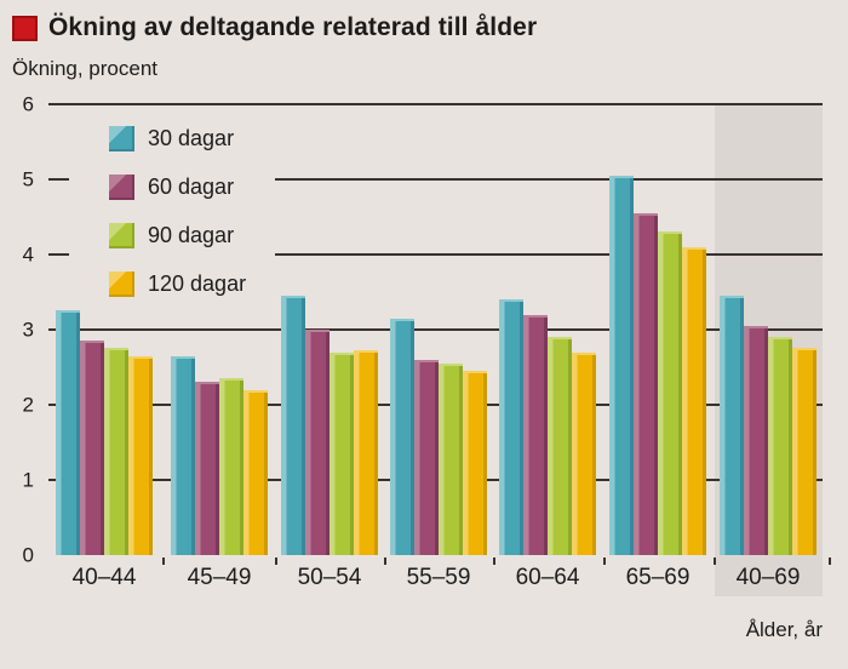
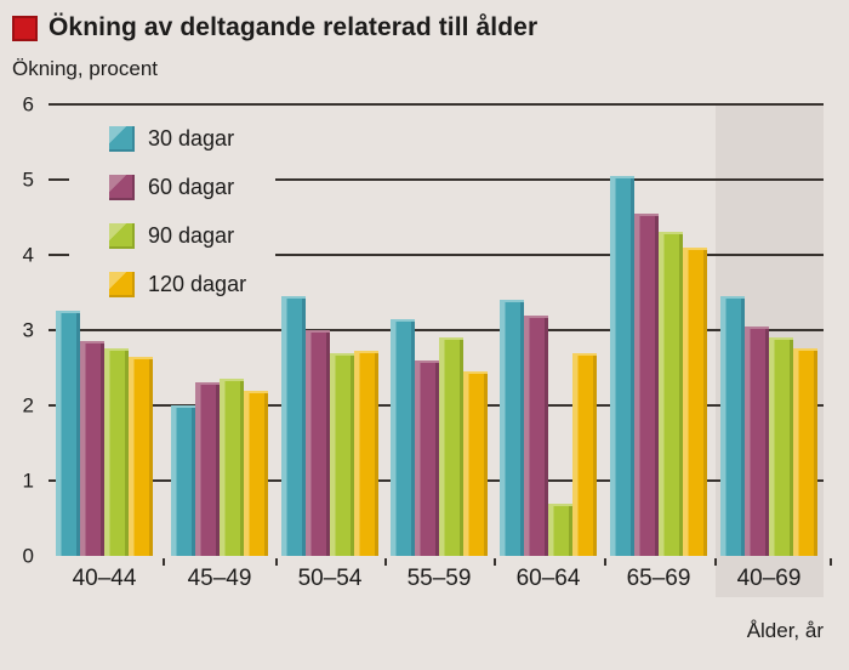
30 dagar/45–49: 2.6 -> 2.0
90 dagar/55–59: 2.5 -> 2.9
90 dagar/60–64: 2.9 -> 0.7
